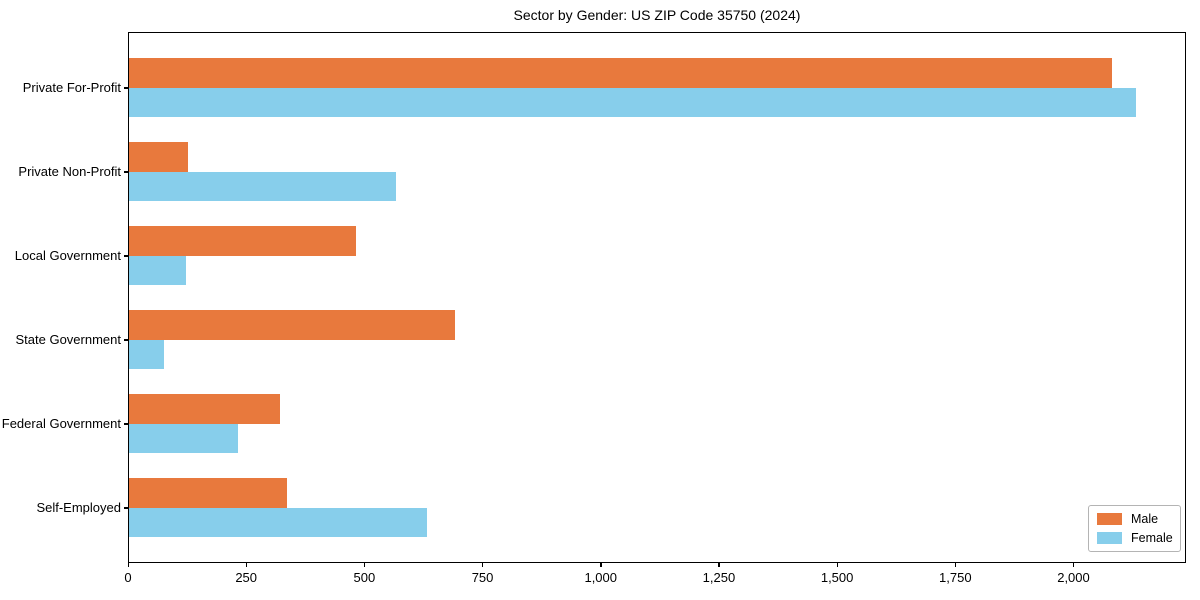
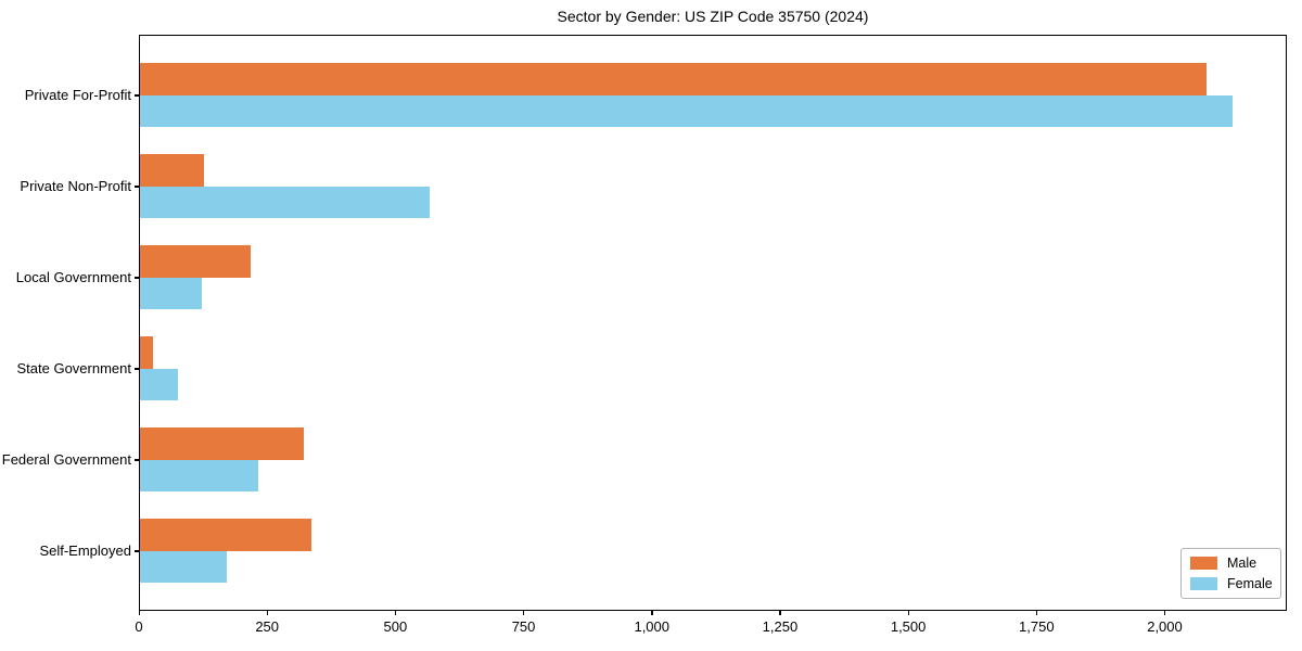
Male/Local Government: 480 -> 220
Male/State Government: 690 -> 20
Female/Self-Employed: 630 -> 170
